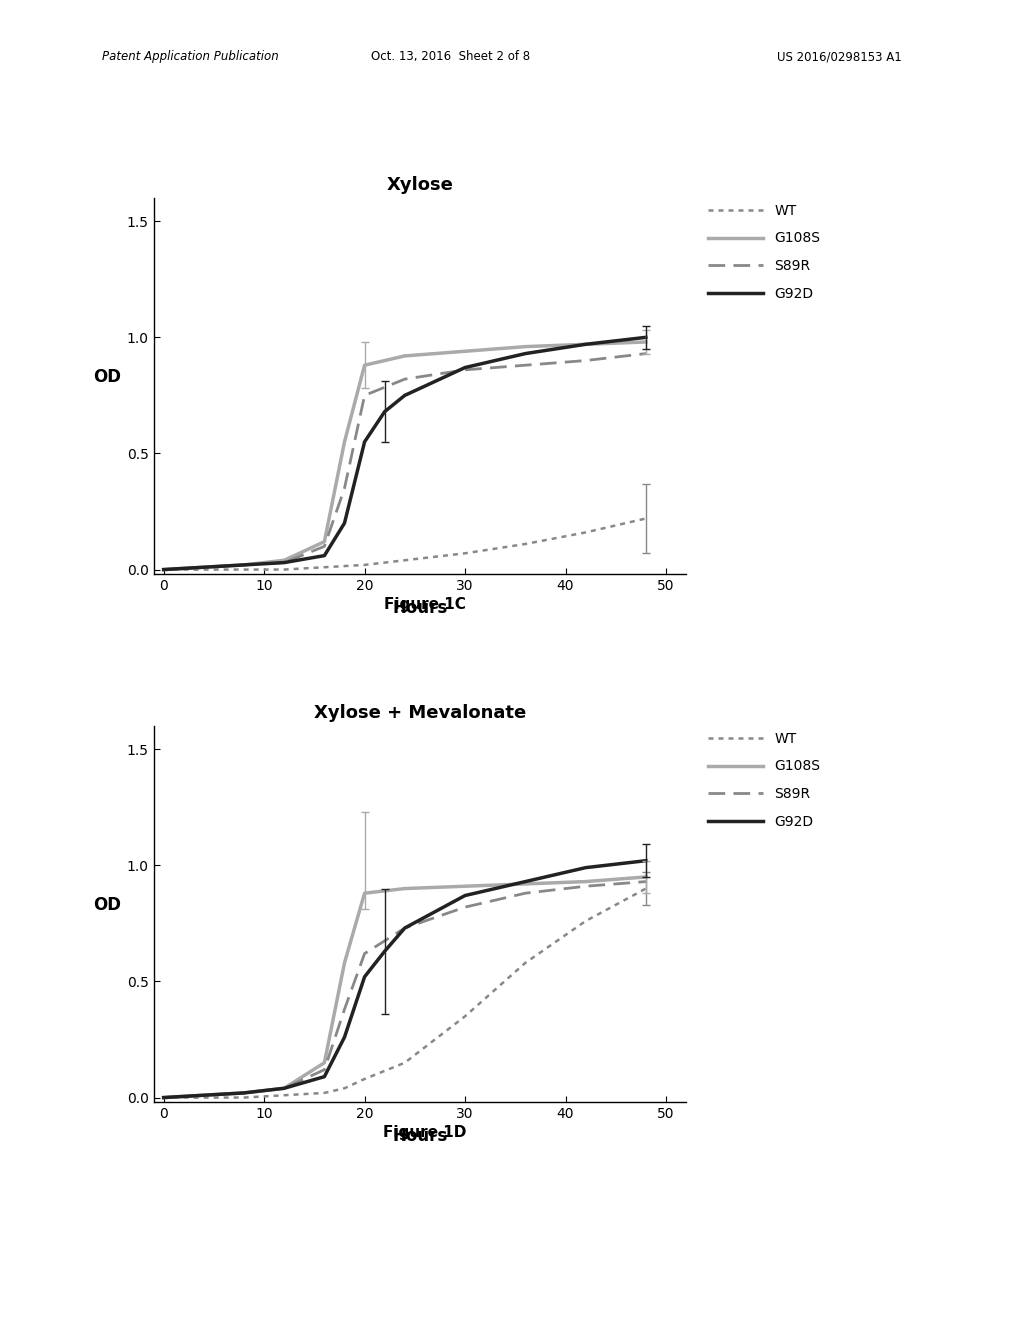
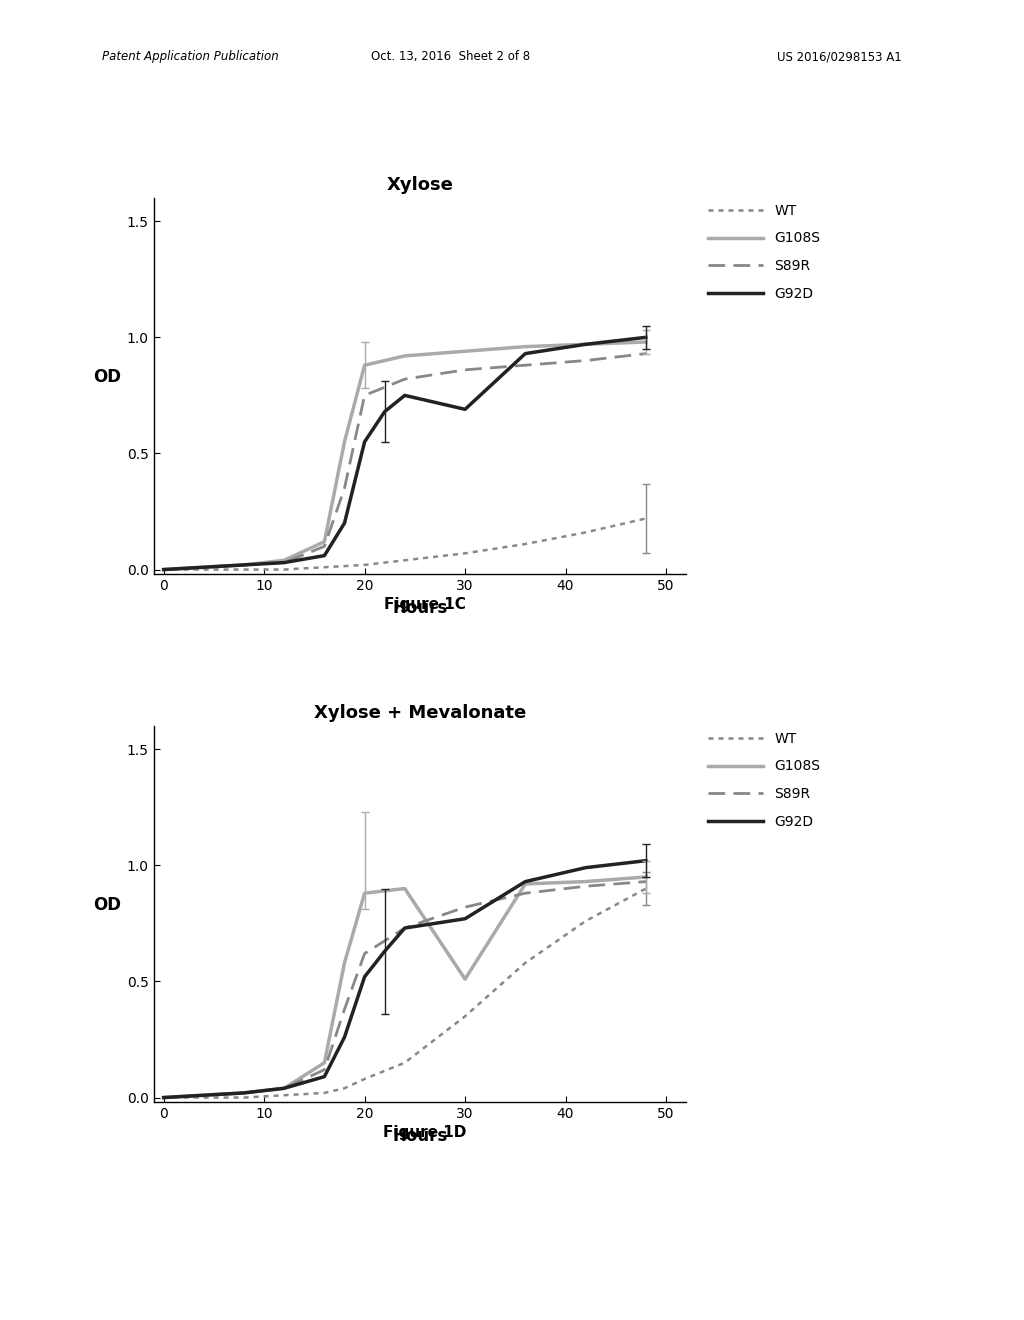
Xylose/G92D/30: 0.87 -> 0.69
Xylose + Mevalonate/G108S/30: 0.91 -> 0.51
Xylose + Mevalonate/G92D/30: 0.87 -> 0.77
